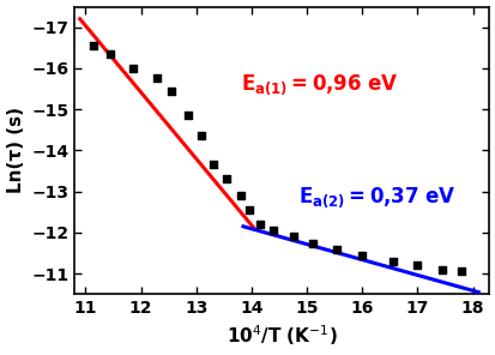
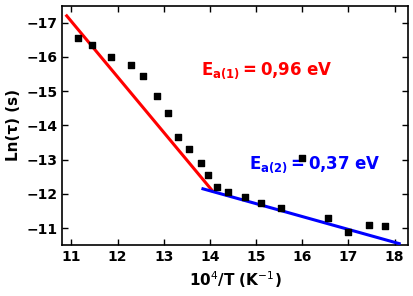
16: -11.45 -> -13.05
17: -11.20 -> -10.90
